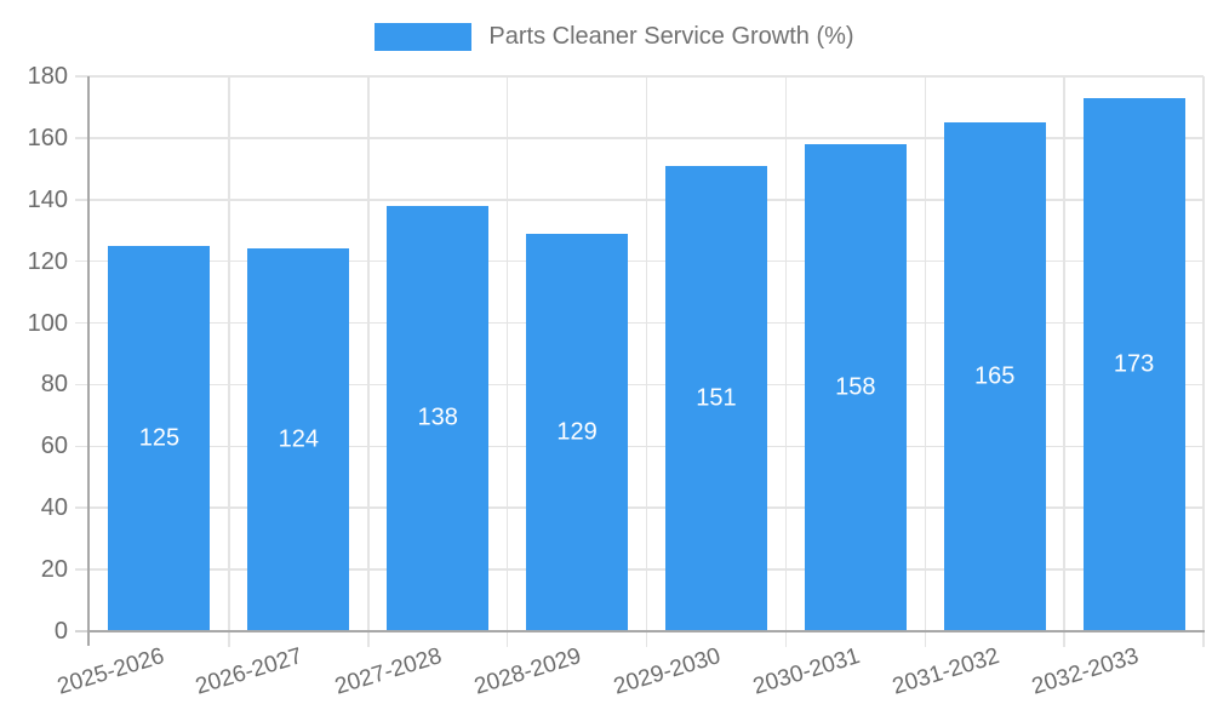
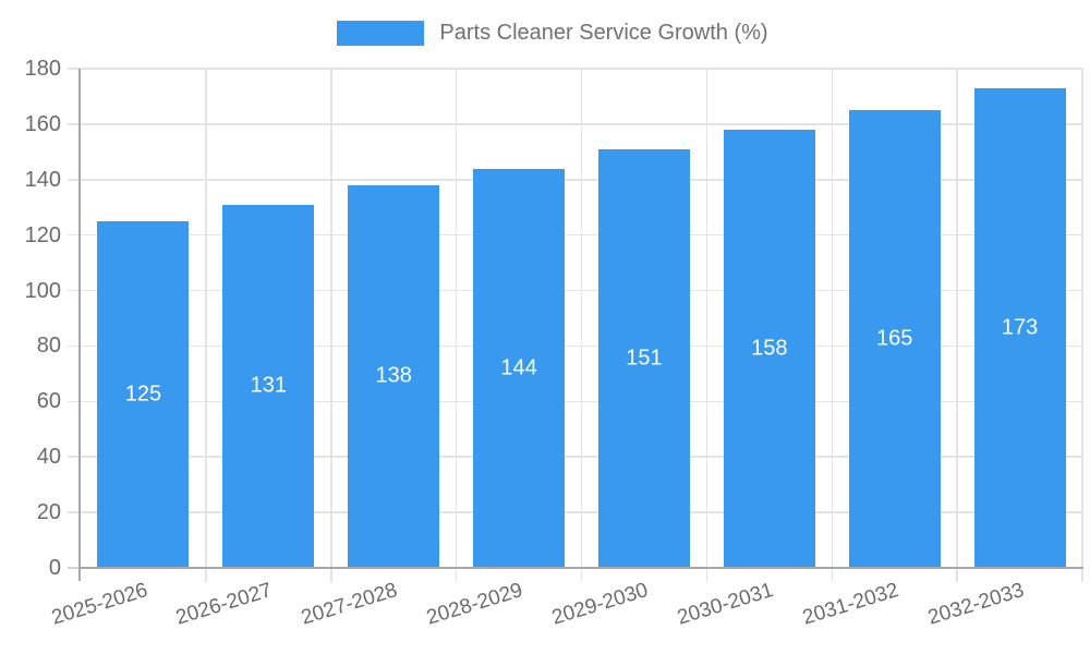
2026-2027: 124 -> 131
2028-2029: 129 -> 144
